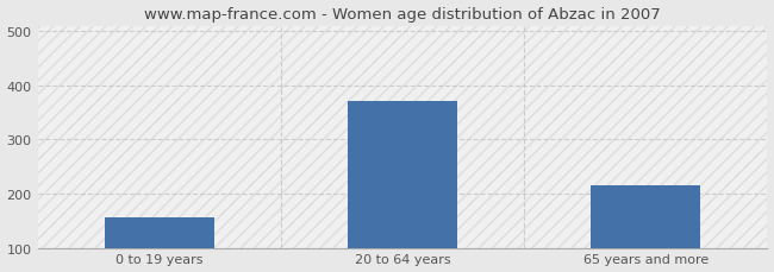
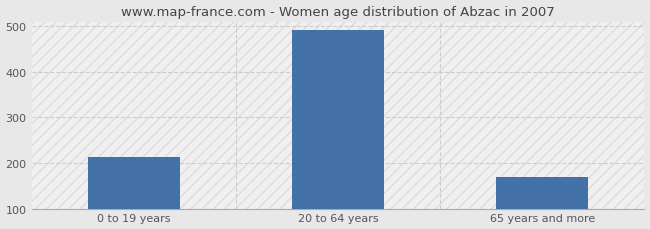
0 to 19 years: 155 -> 214
20 to 64 years: 370 -> 491
65 years and more: 215 -> 170
